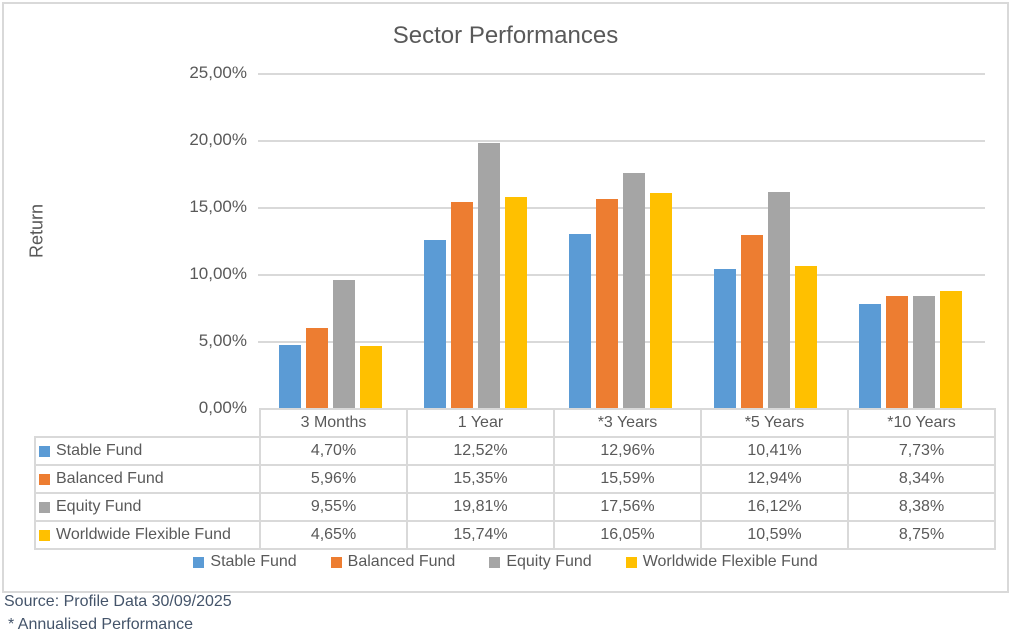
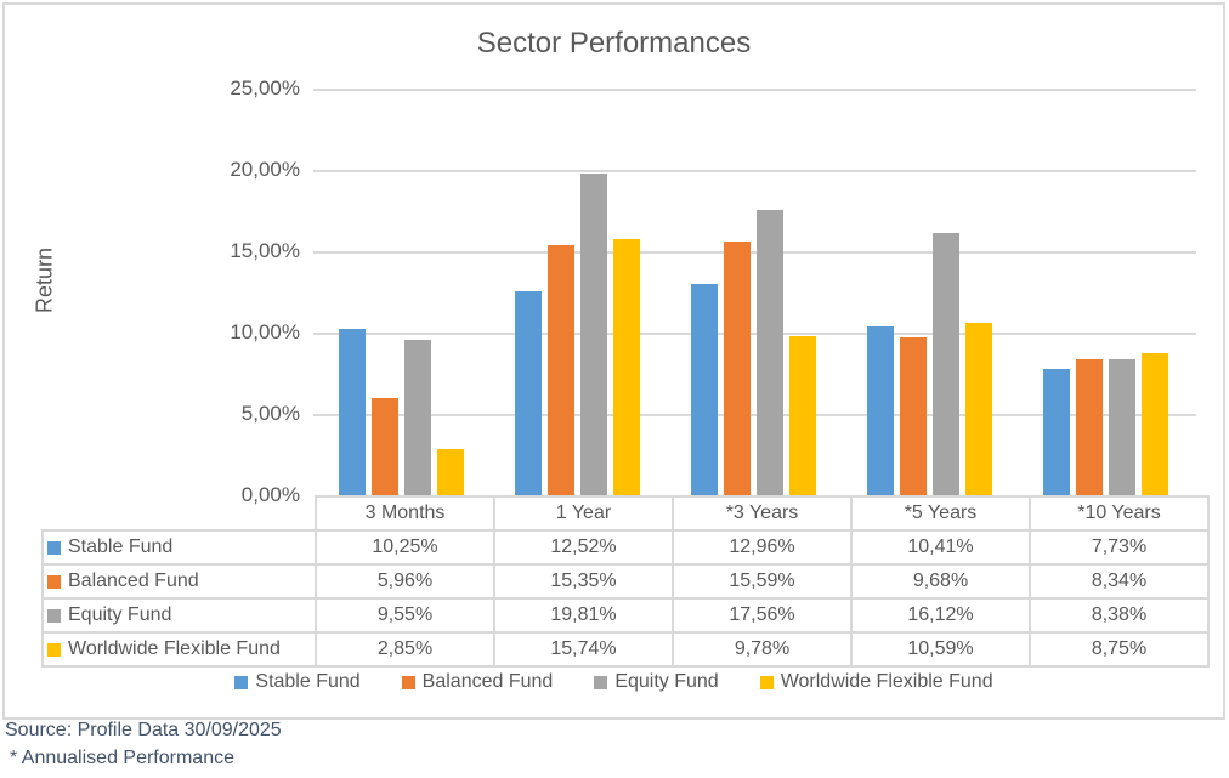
Stable Fund/3 Months: 4,70% -> 10,25%
Worldwide Flexible Fund/3 Months: 4,65% -> 2,85%
Worldwide Flexible Fund/*3 Years: 16,05% -> 9,78%
Balanced Fund/*5 Years: 12,94% -> 9,68%
